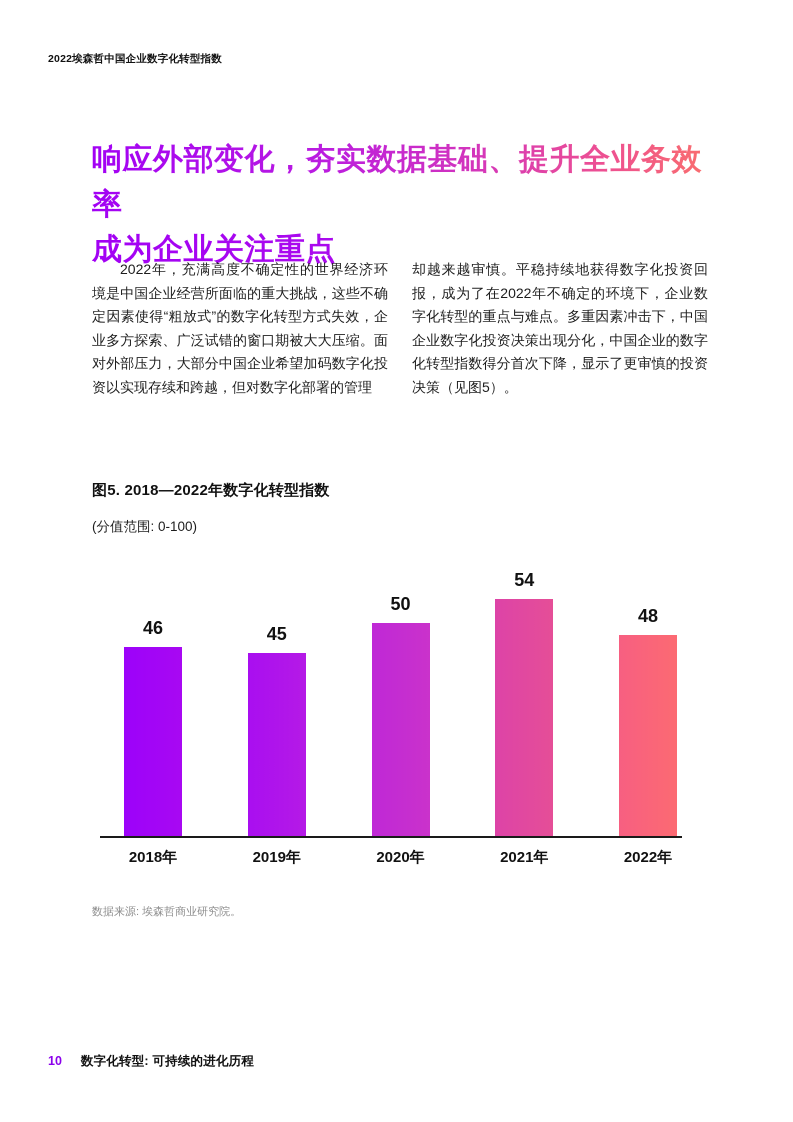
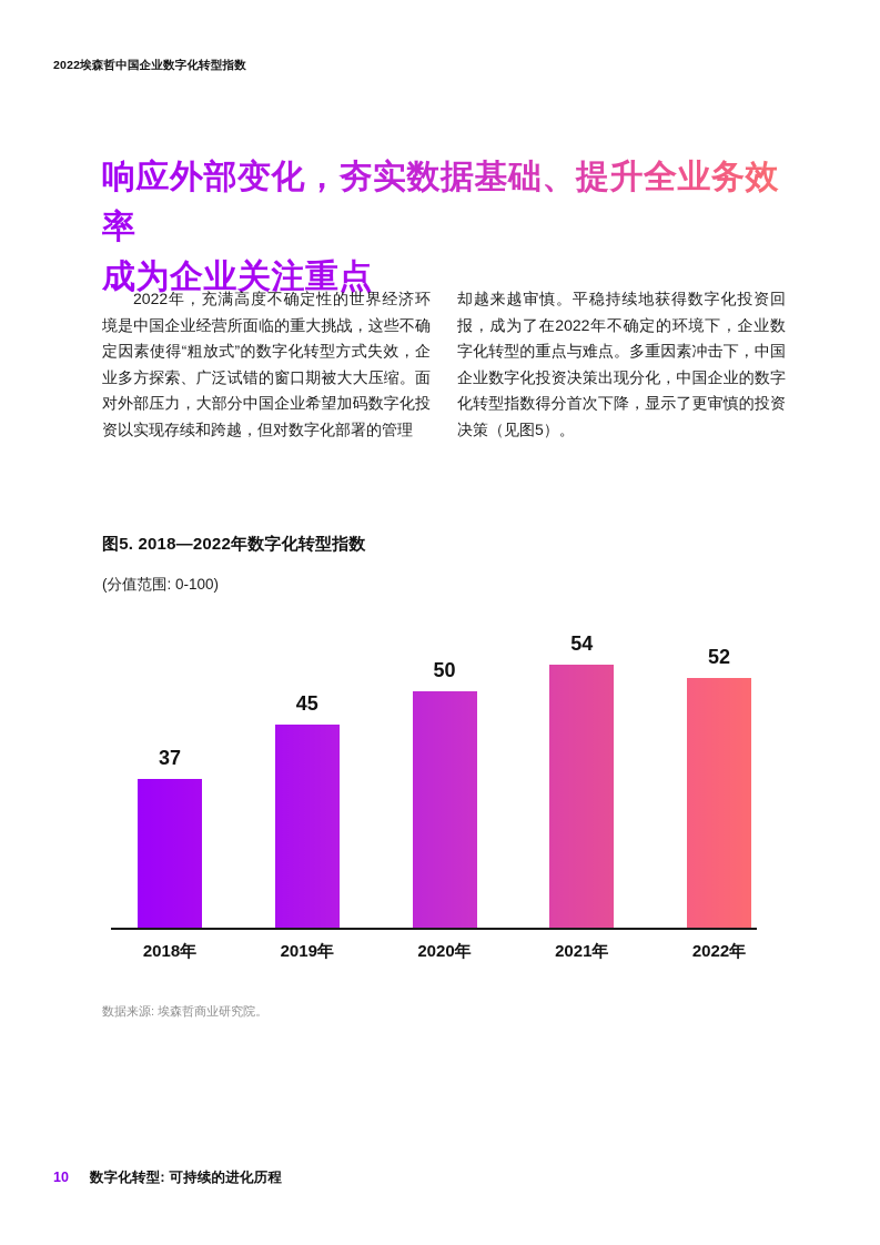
2018年: 46 -> 37
2022年: 48 -> 52
